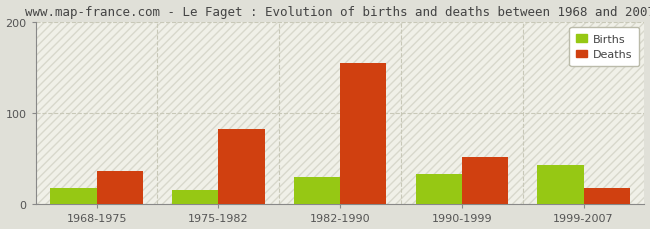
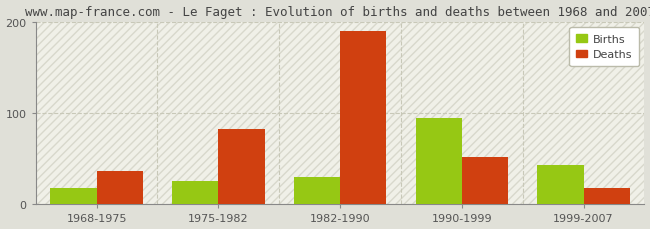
Births/1975-1982: 16 -> 26
Deaths/1982-1990: 155 -> 190
Births/1990-1999: 33 -> 94
